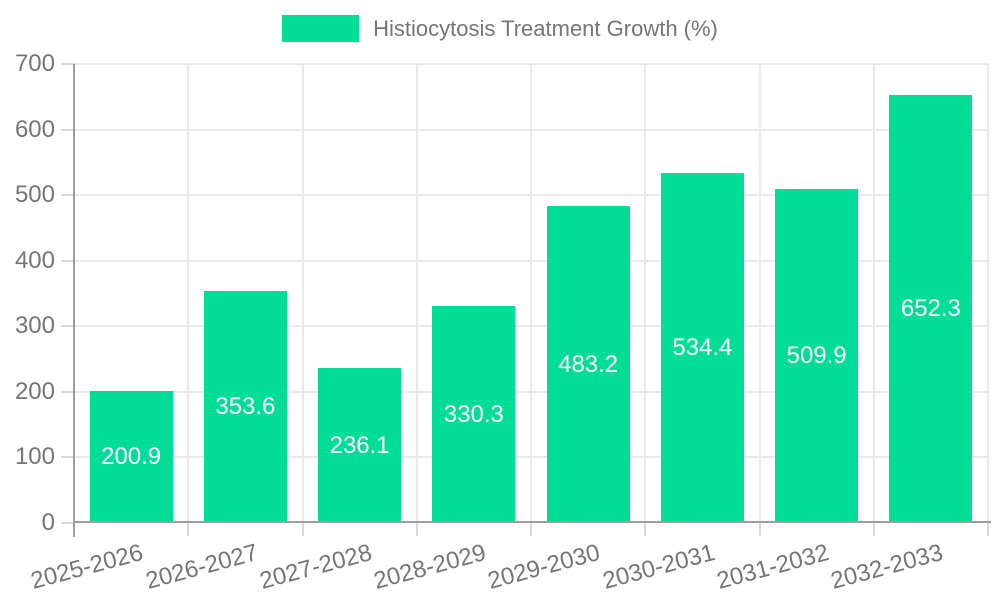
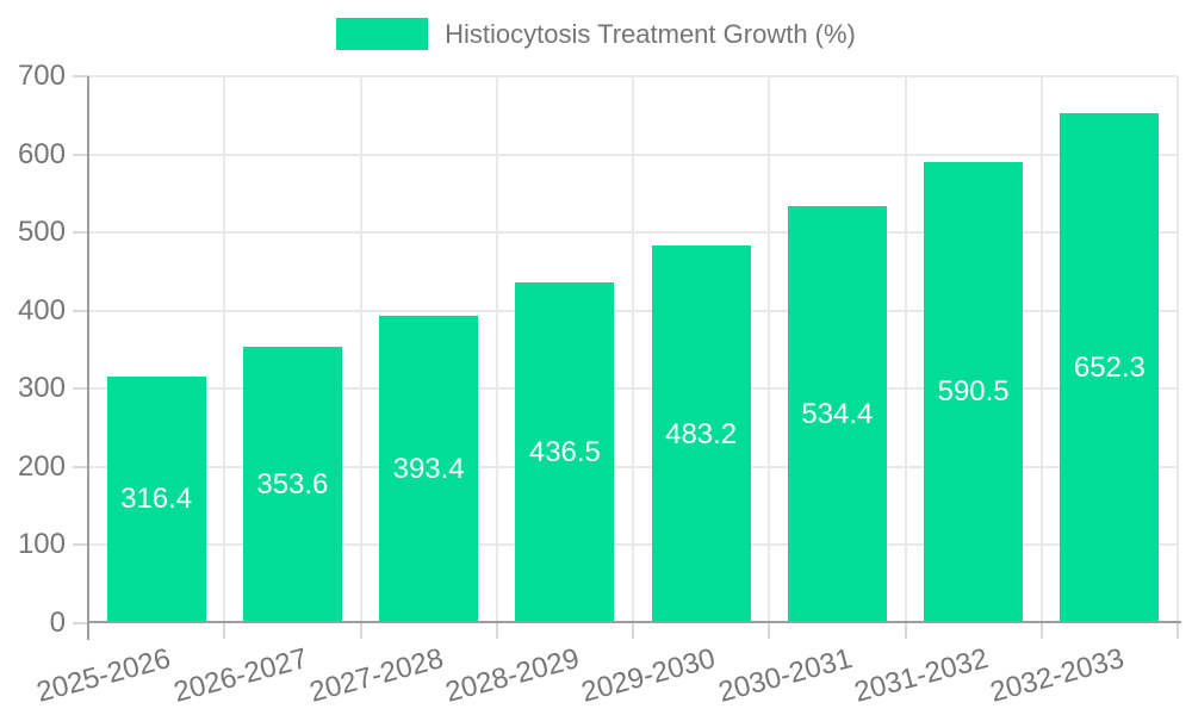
2025-2026: 200.9 -> 316.4
2027-2028: 236.1 -> 393.4
2028-2029: 330.3 -> 436.5
2031-2032: 509.9 -> 590.5
